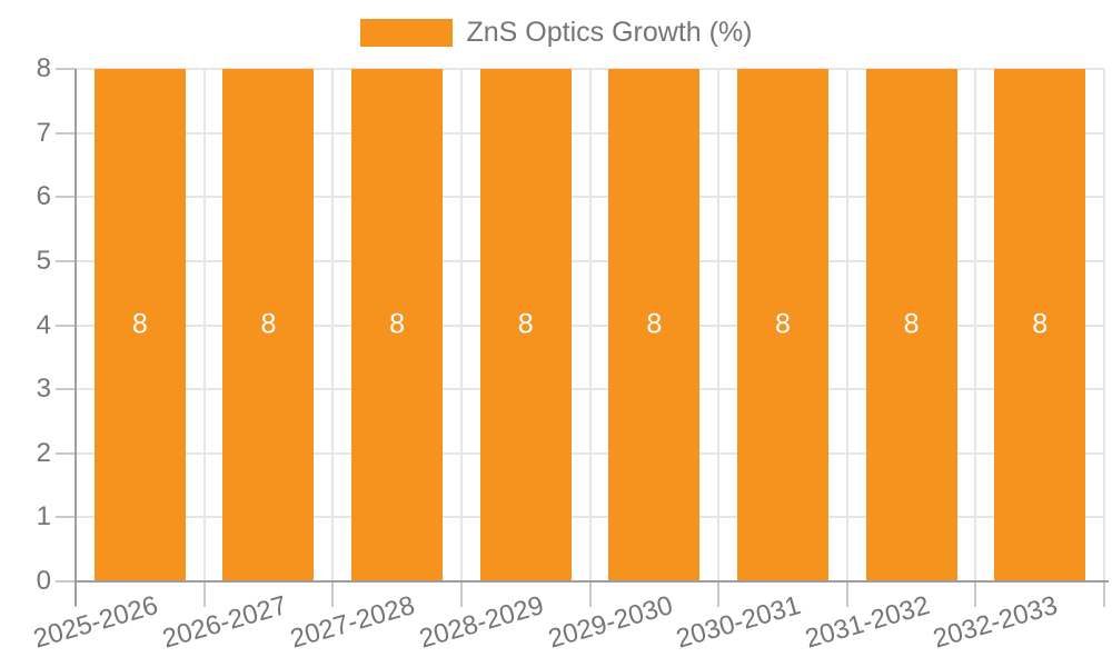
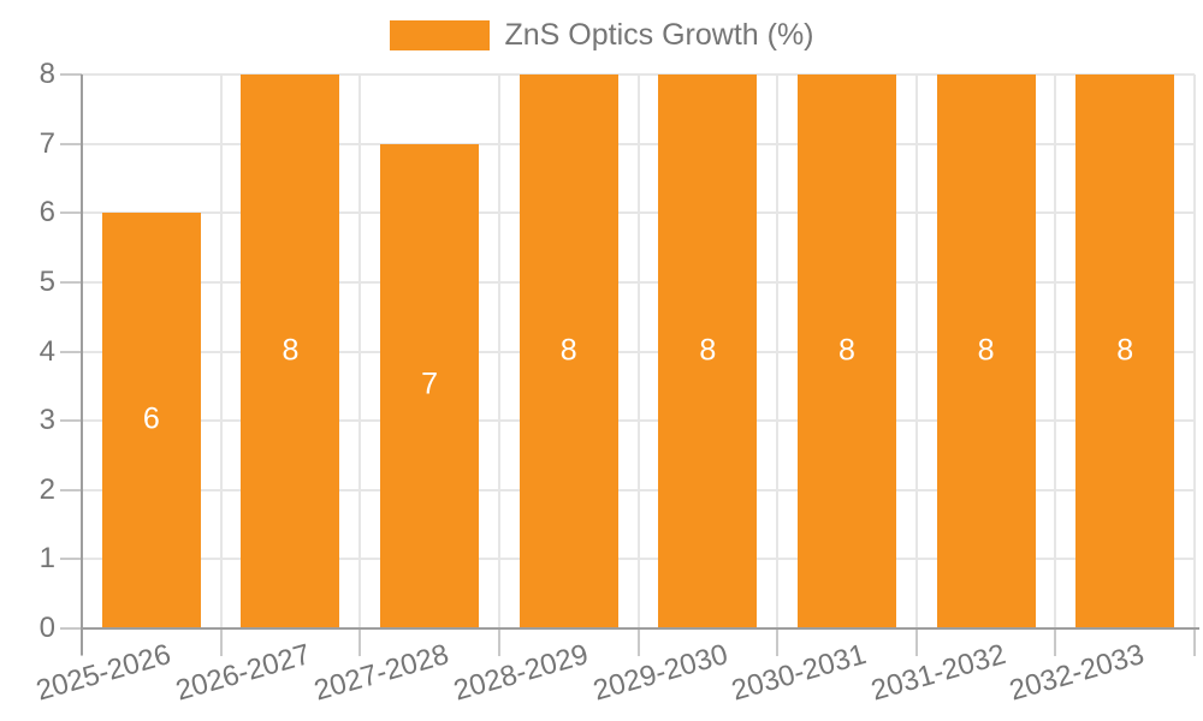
2025-2026: 8 -> 6
2027-2028: 8 -> 7
